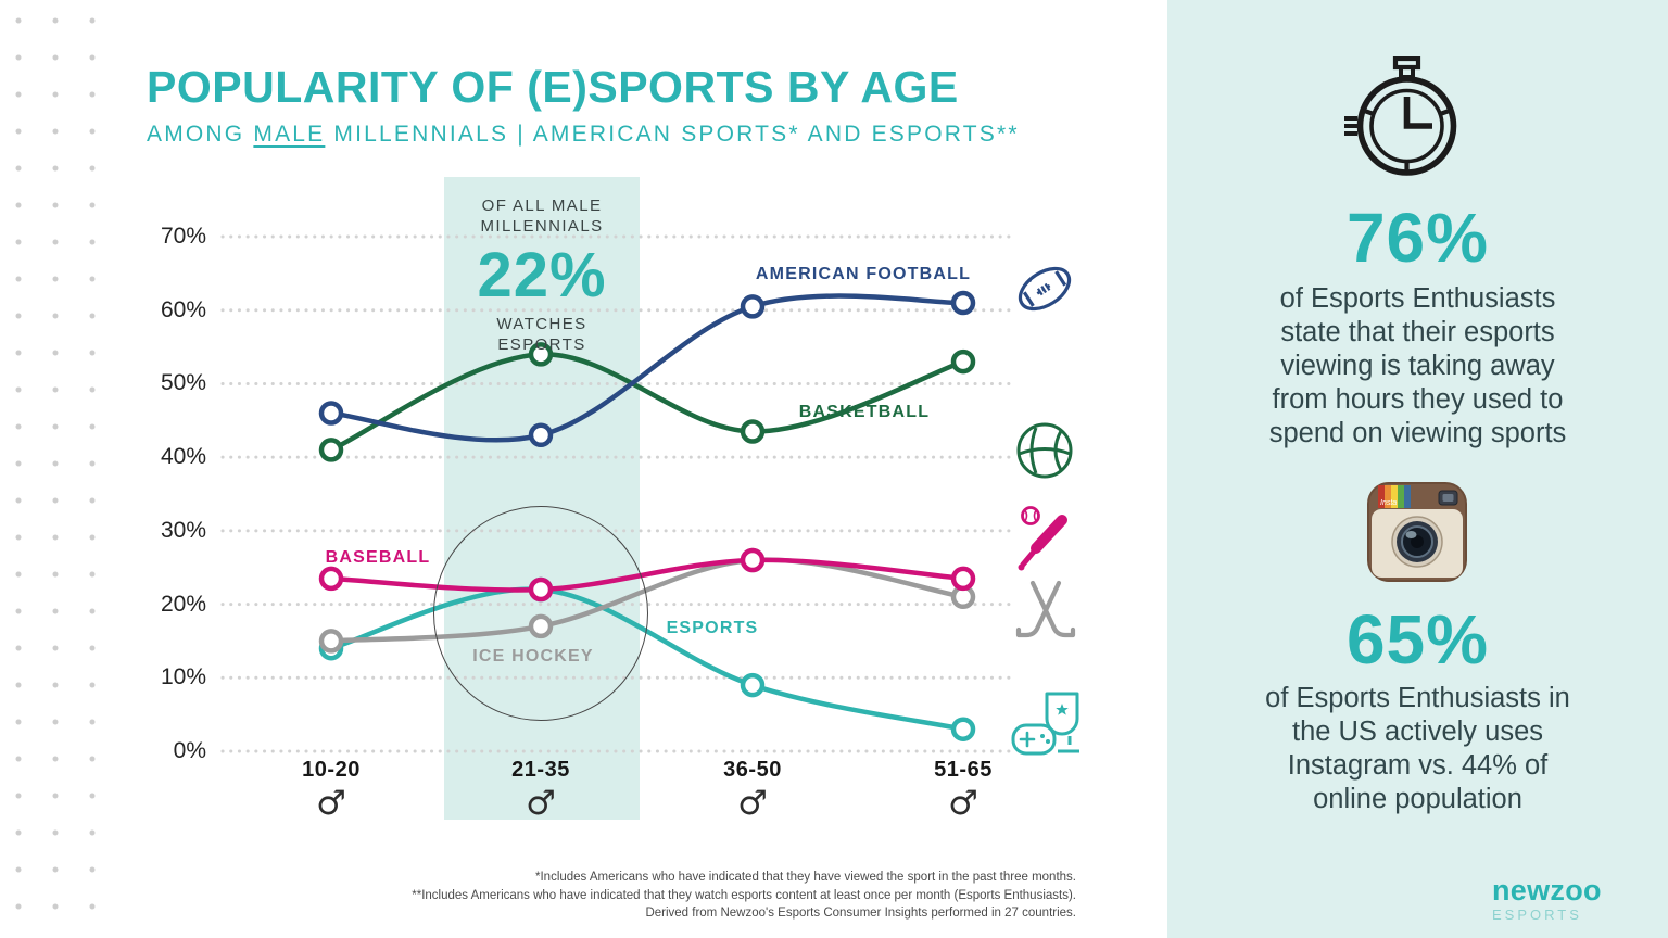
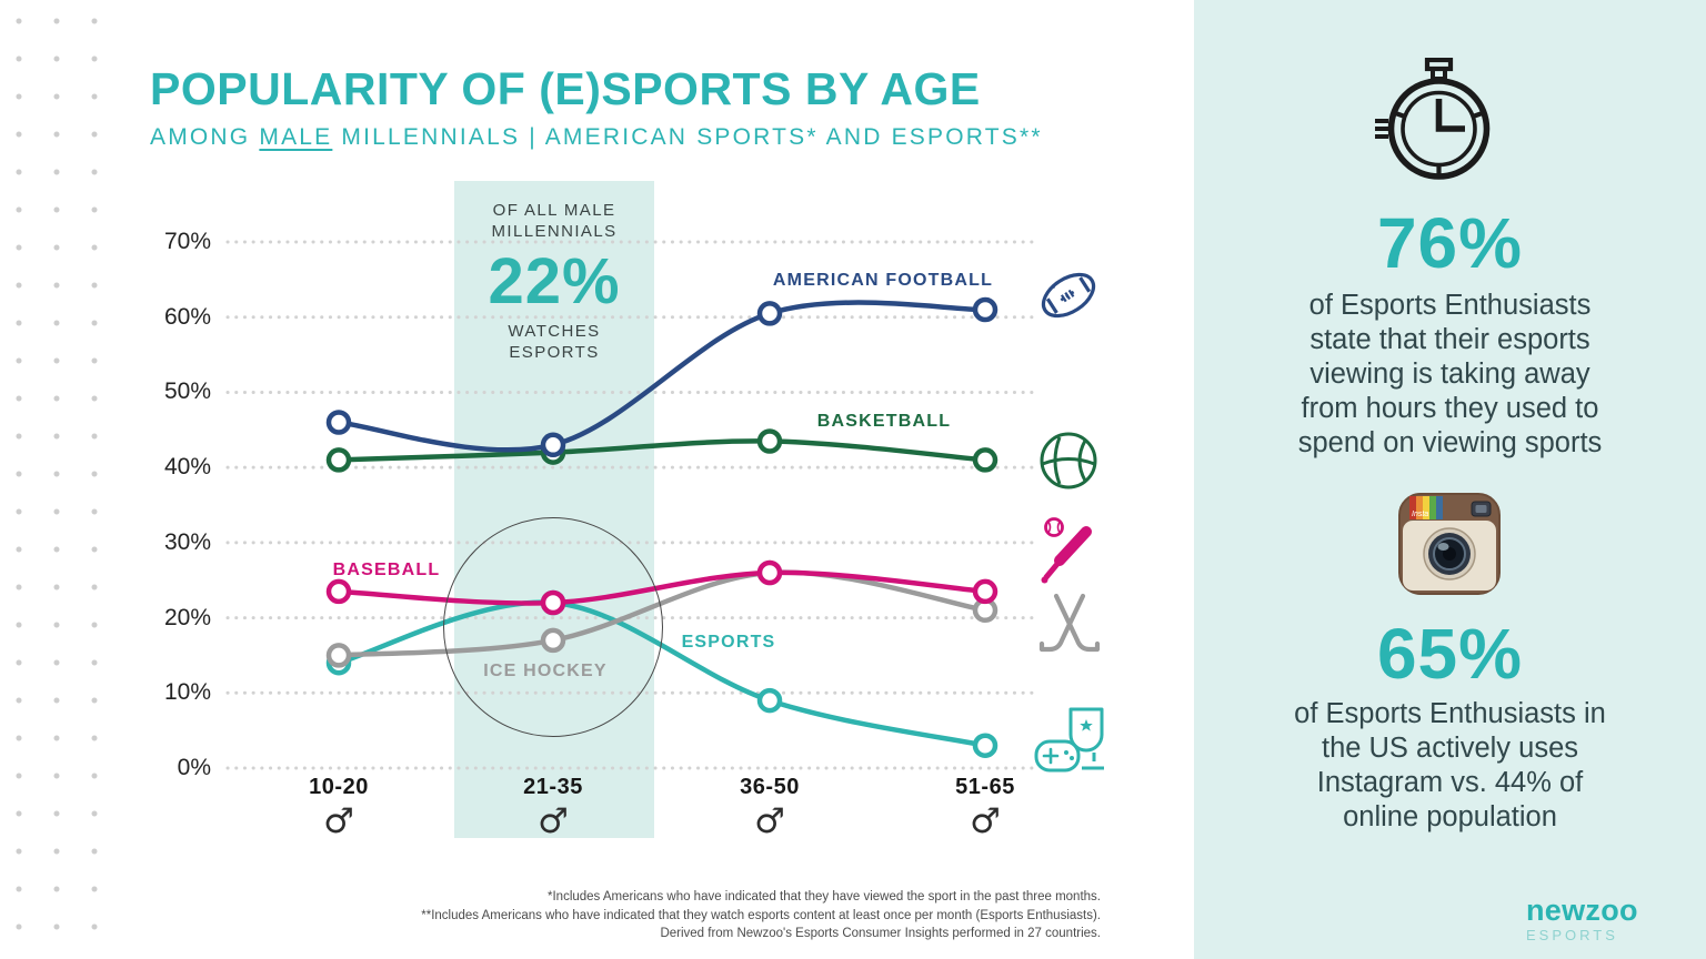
BASKETBALL/21-35: 54% -> 42%
BASKETBALL/51-65: 53% -> 41%
